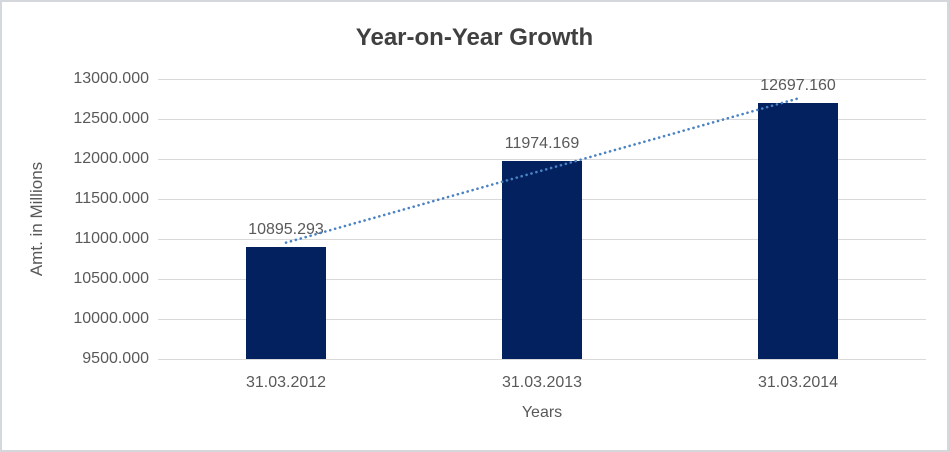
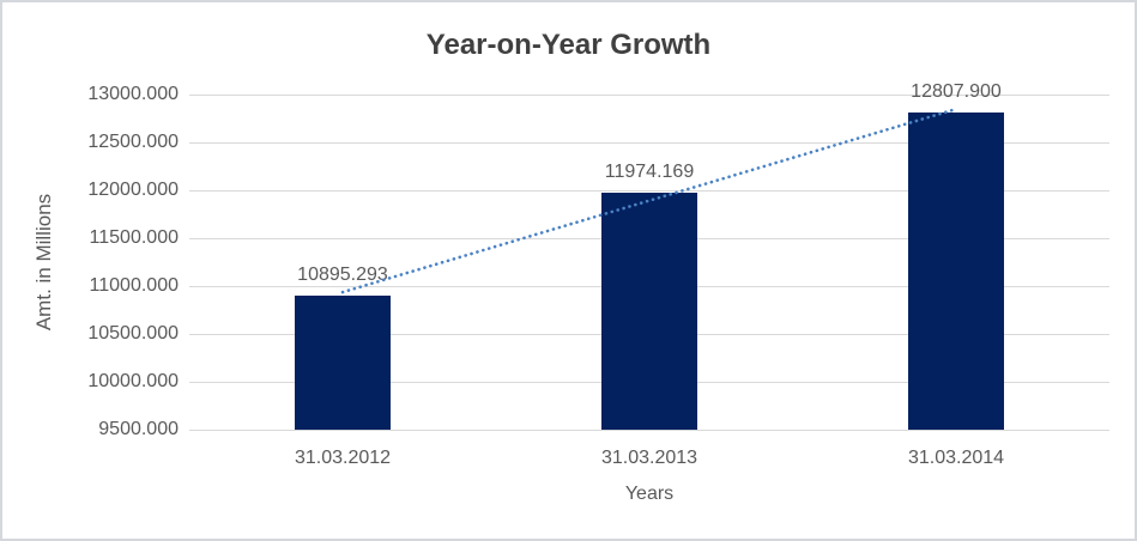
31.03.2014: 12697.160 -> 12807.900
